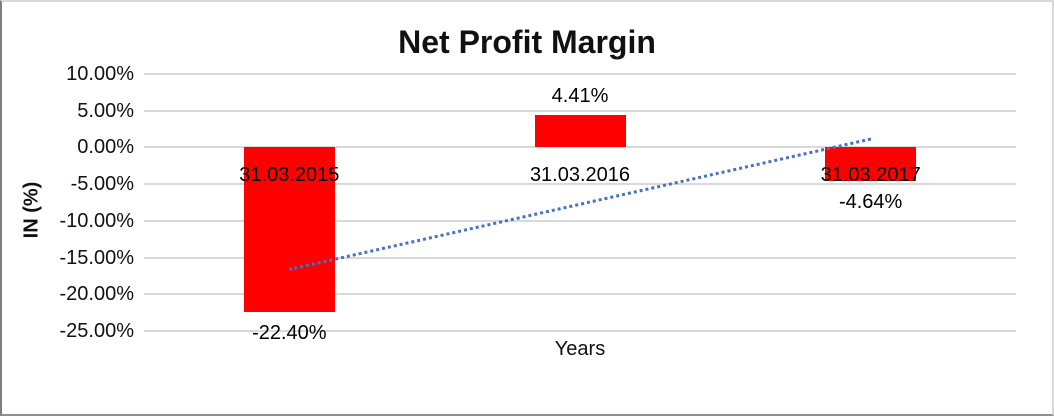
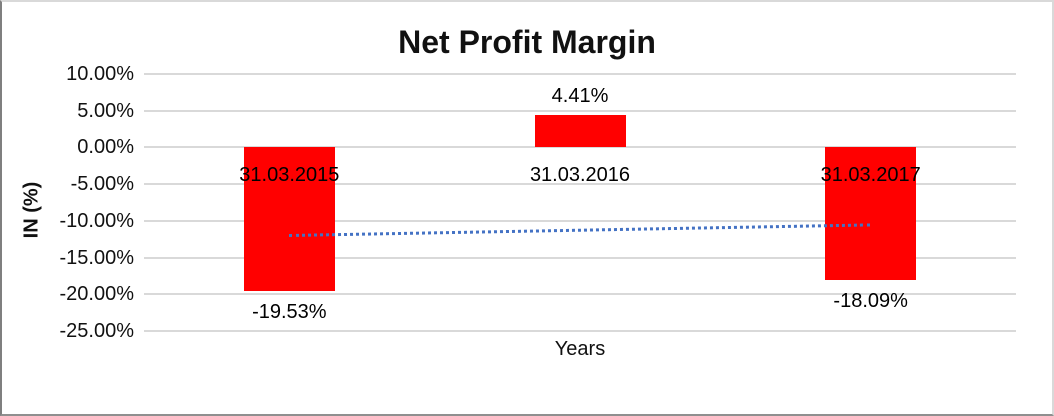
31.03.2015: -22.40% -> -19.53%
31.03.2017: -4.64% -> -18.09%
